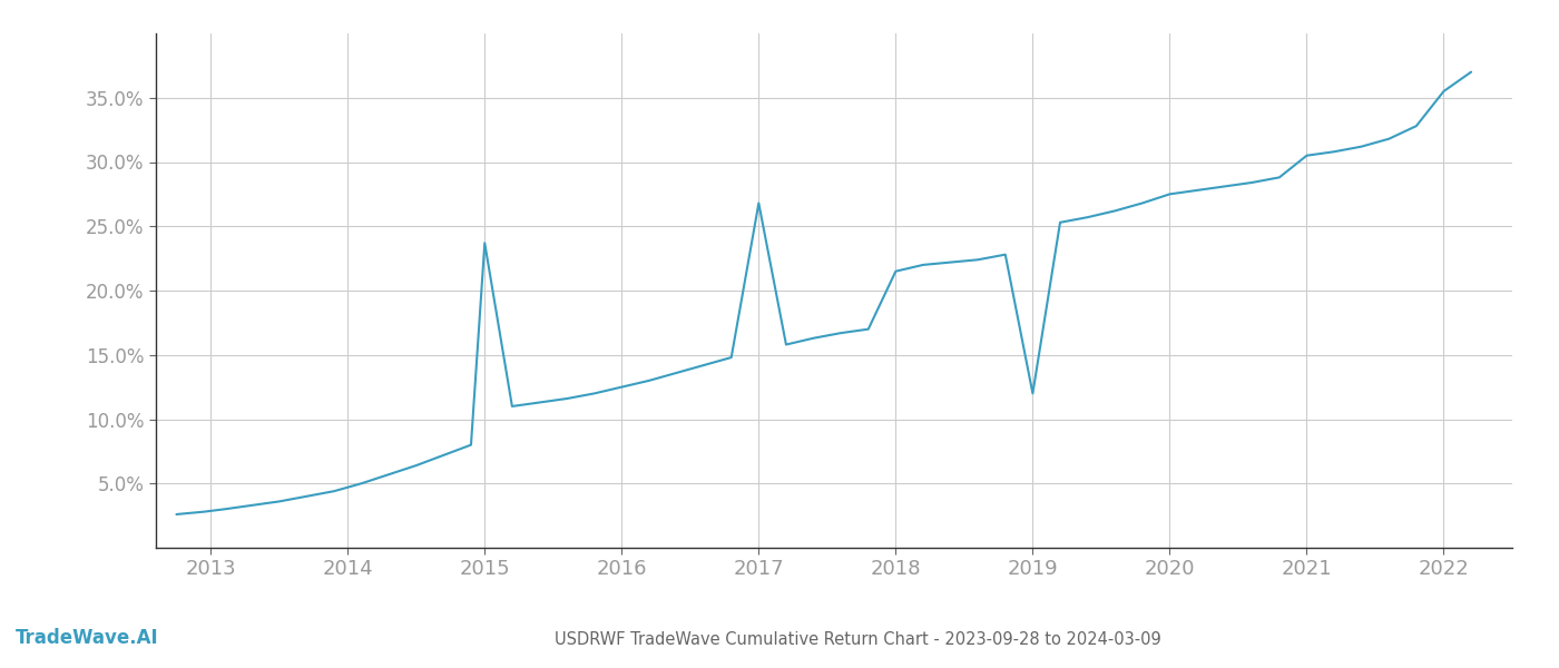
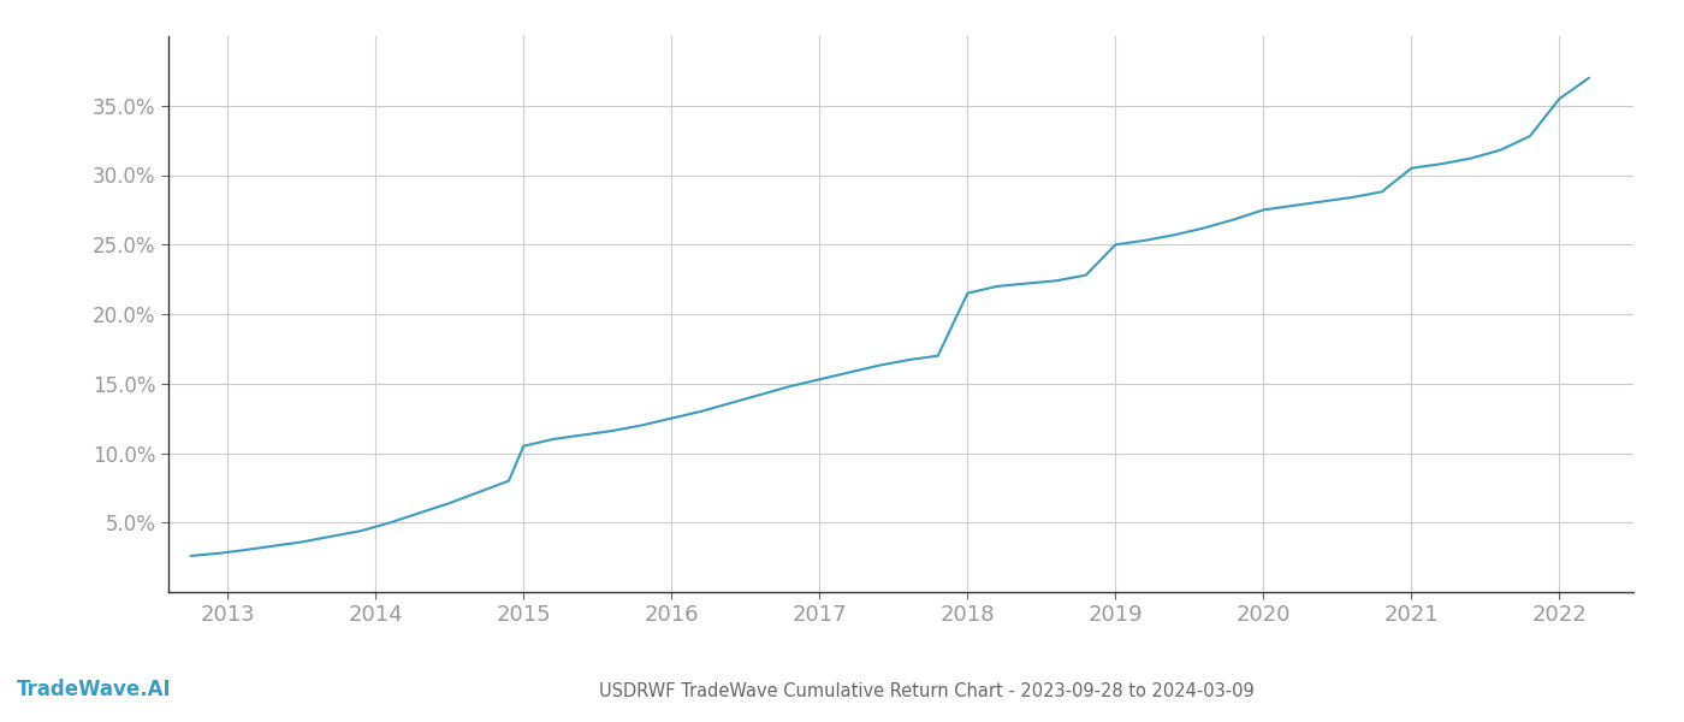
2015: 23.7% -> 10.5%
2017: 26.8% -> 15.3%
2019: 12.0% -> 25.0%
